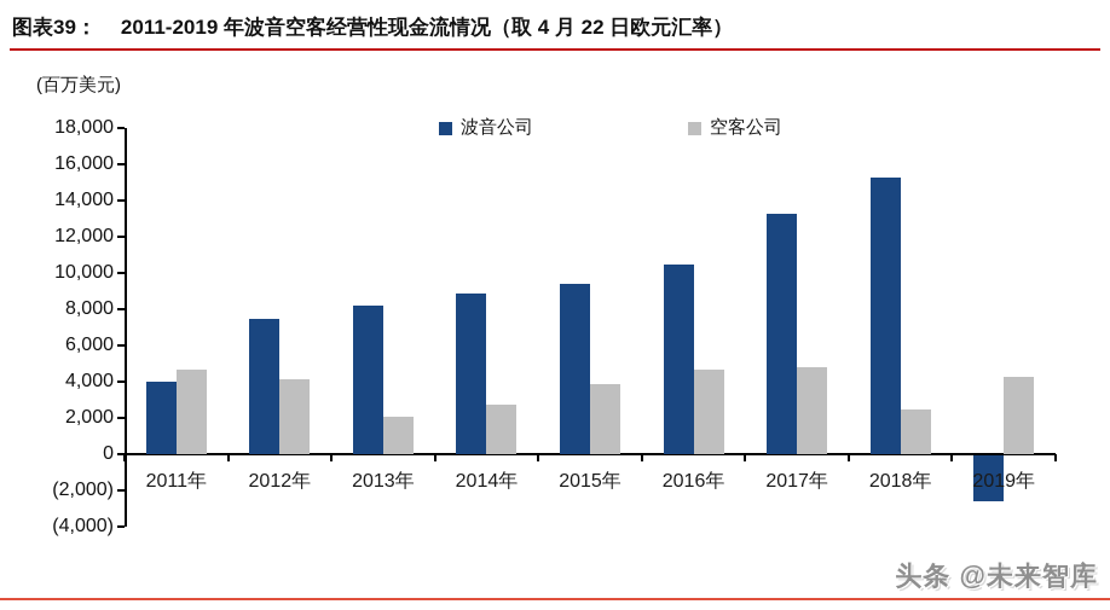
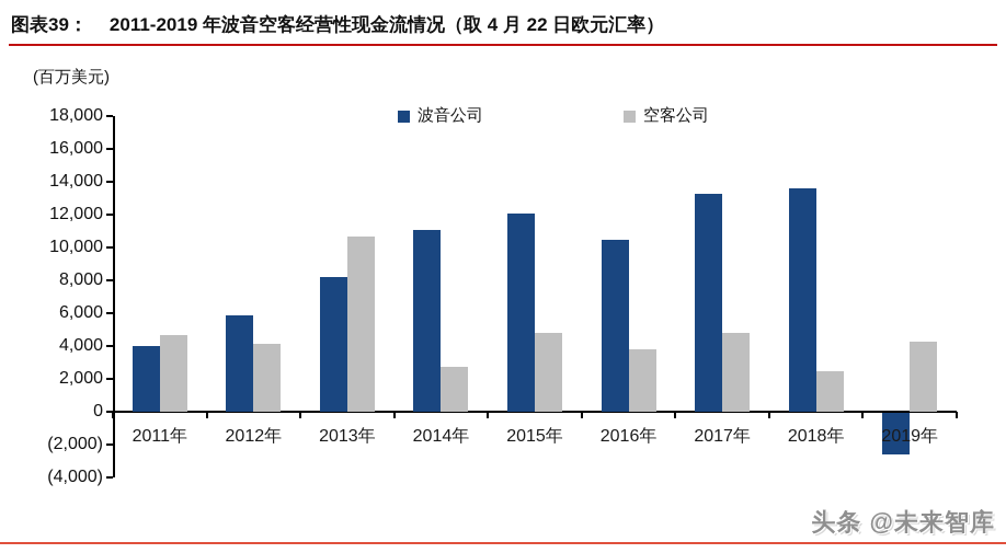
波音公司/2012年: 7500 -> 5900
空客公司/2013年: 2000 -> 10700
波音公司/2014年: 8900 -> 11100
波音公司/2015年: 9400 -> 12100
空客公司/2015年: 3900 -> 4800
空客公司/2016年: 4700 -> 3800
波音公司/2018年: 15300 -> 13600
